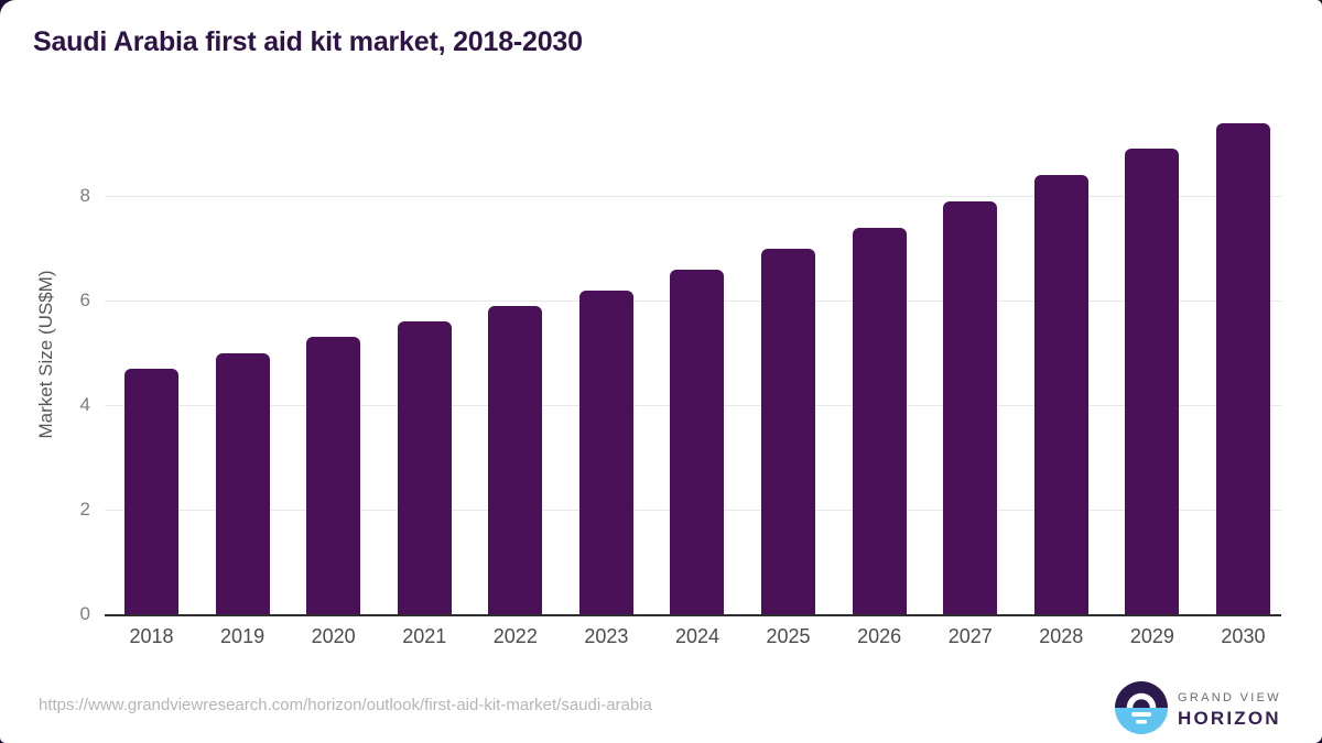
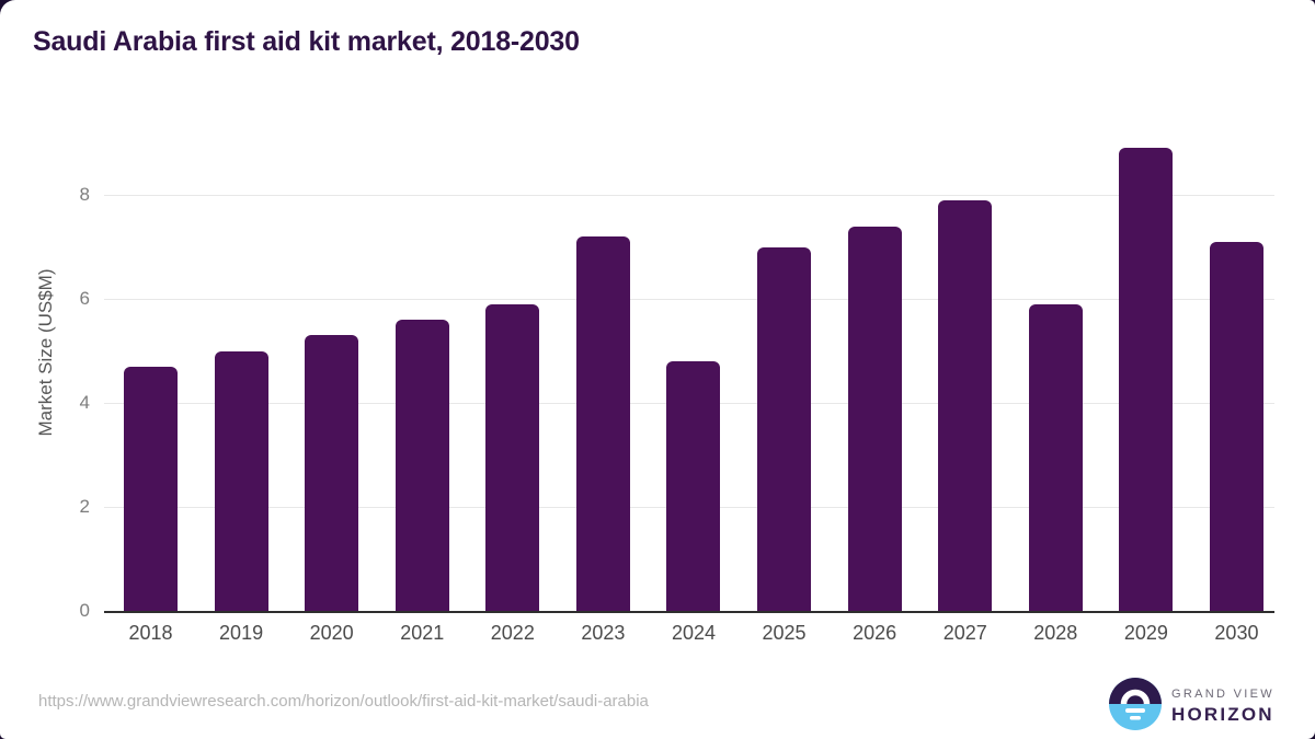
2023: 6.2 -> 7.2
2024: 6.6 -> 4.8
2028: 8.4 -> 5.9
2030: 9.4 -> 7.1
